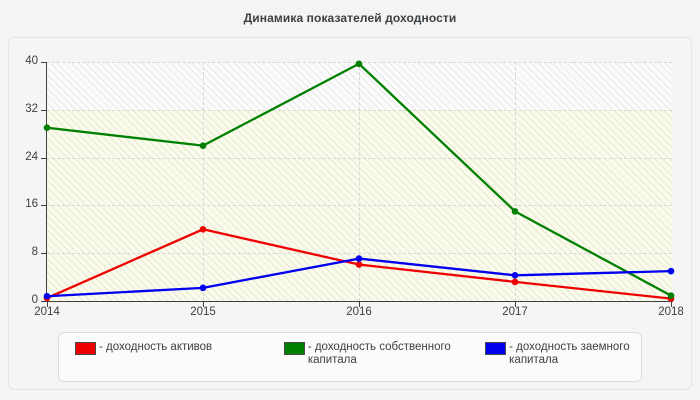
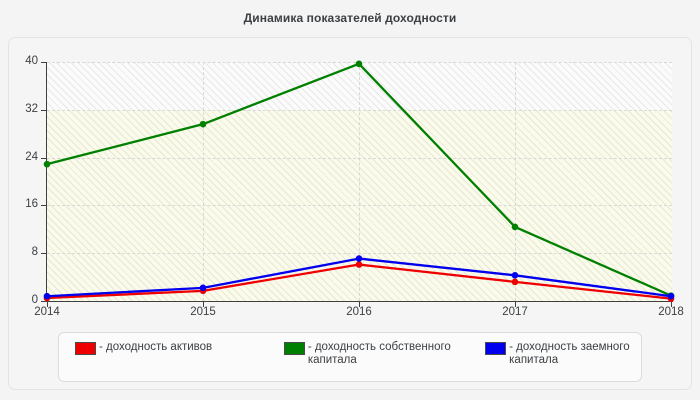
- доходность собственного капитала/2014: 29 -> 23
- доходность активов/2015: 12 -> 2
- доходность собственного капитала/2015: 26 -> 30
- доходность собственного капитала/2017: 15 -> 12
- доходность заемного капитала/2018: 5 -> 1
